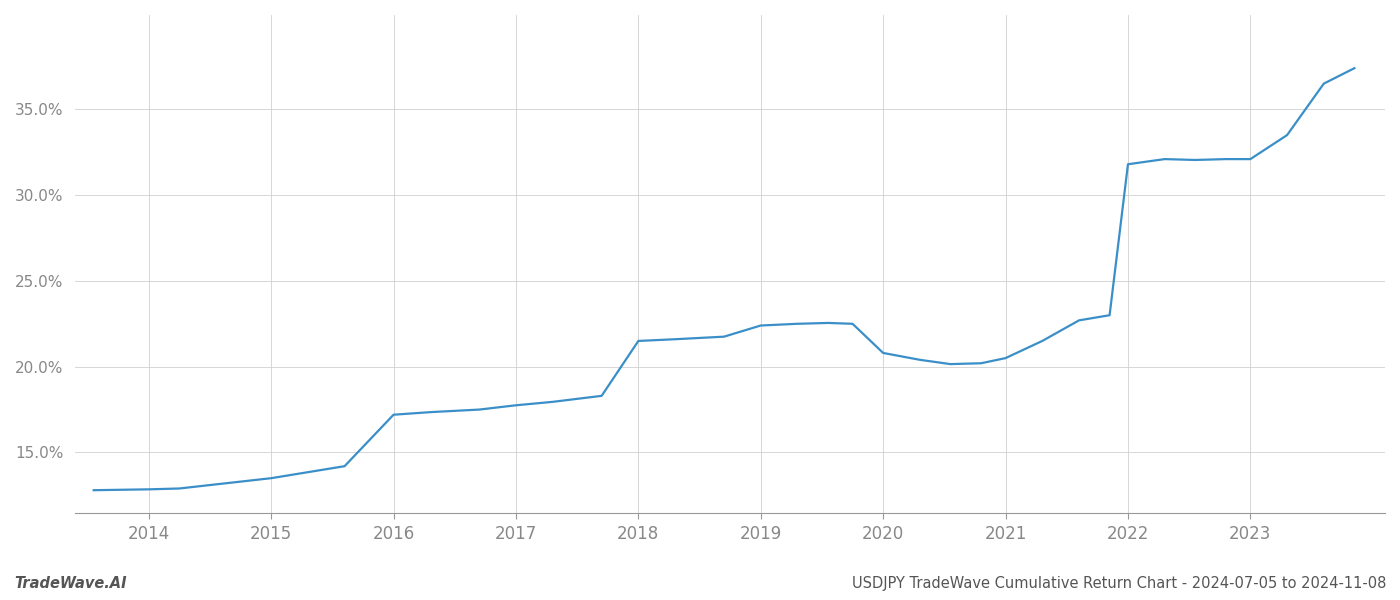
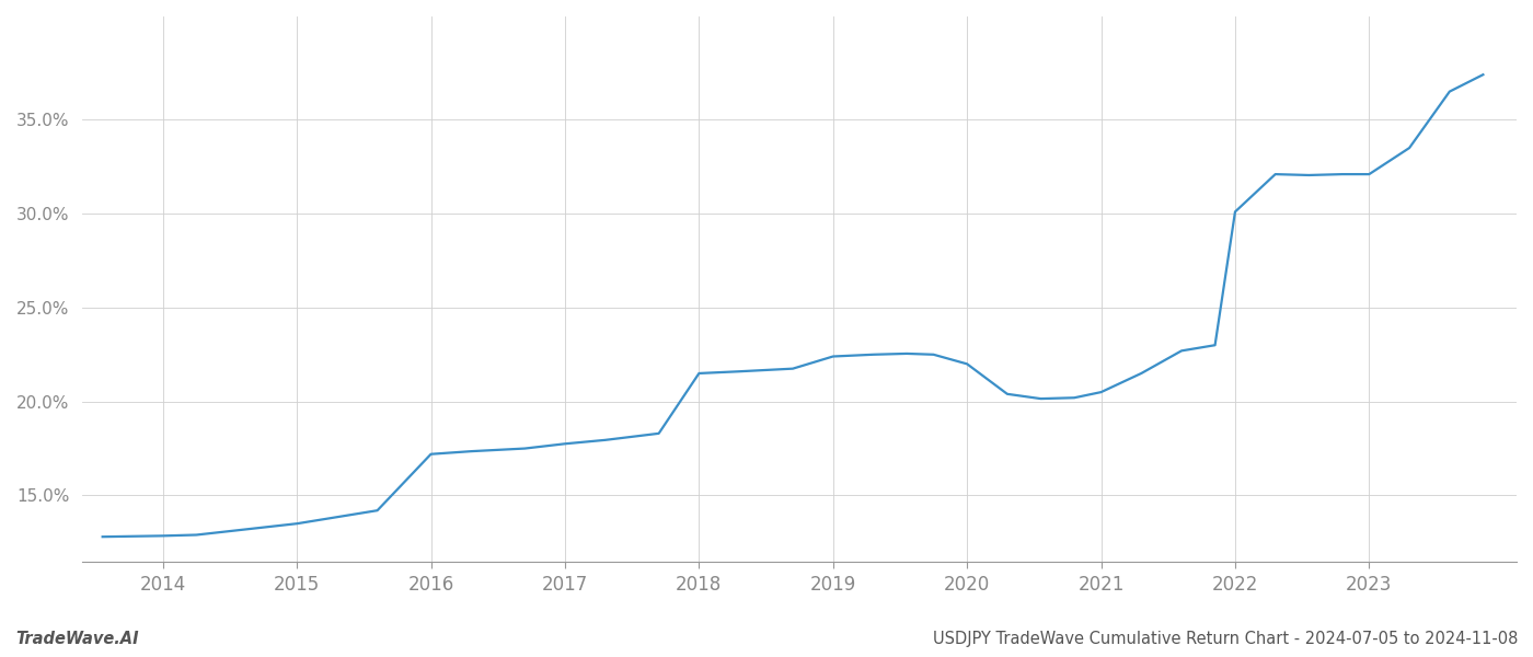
2020: 20.8% -> 22.0%
2022: 31.8% -> 30.1%
